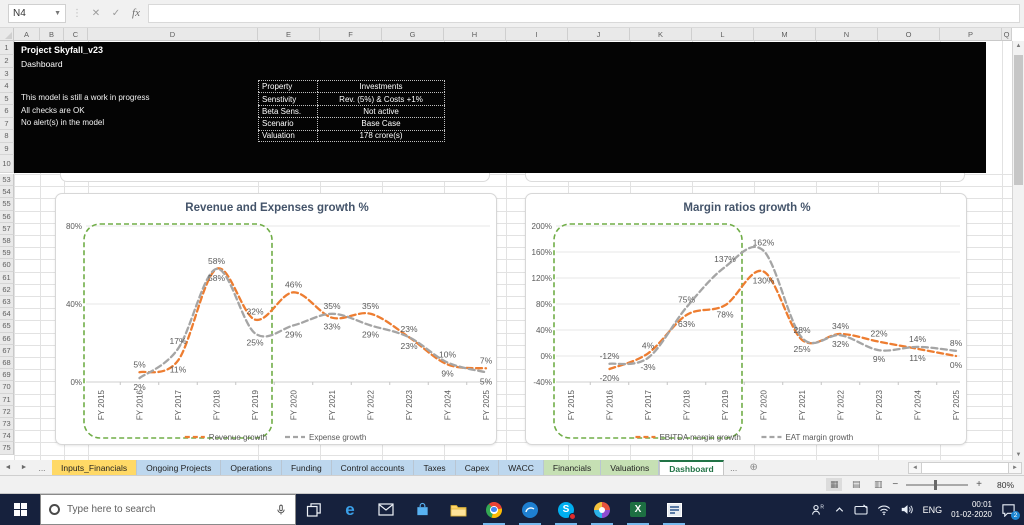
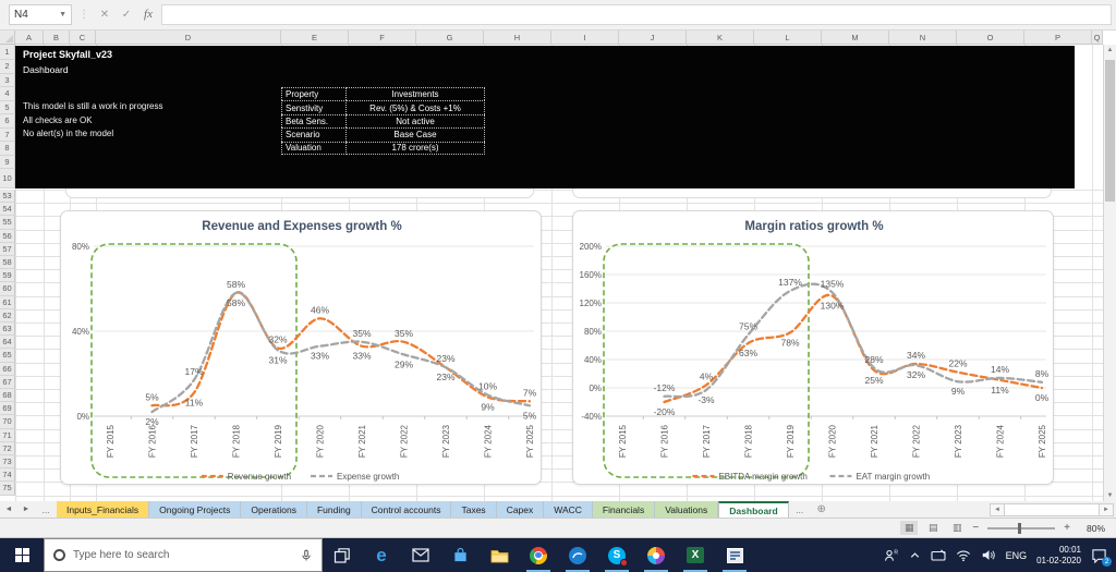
Revenue and Expenses growth %/Expense growth/FY 2019: 25% -> 31%
Revenue and Expenses growth %/Expense growth/FY 2020: 29% -> 33%
Margin ratios growth %/EAT margin growth/FY 2020: 162% -> 135%
